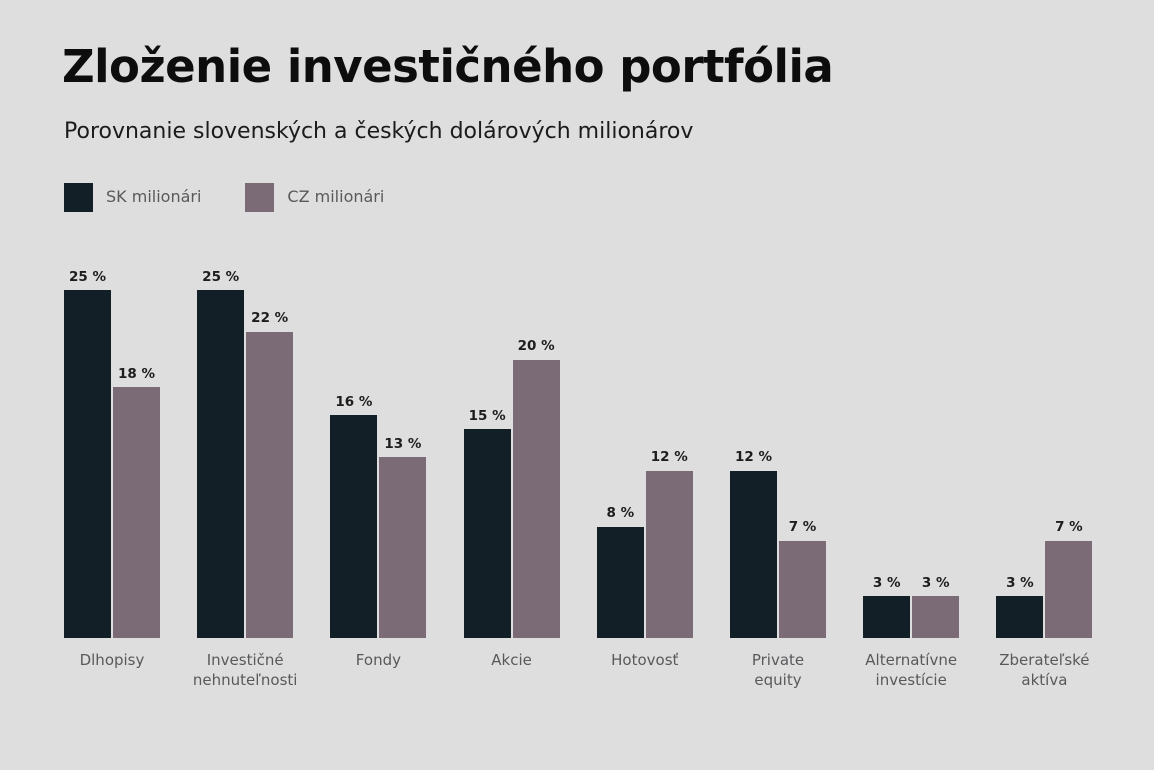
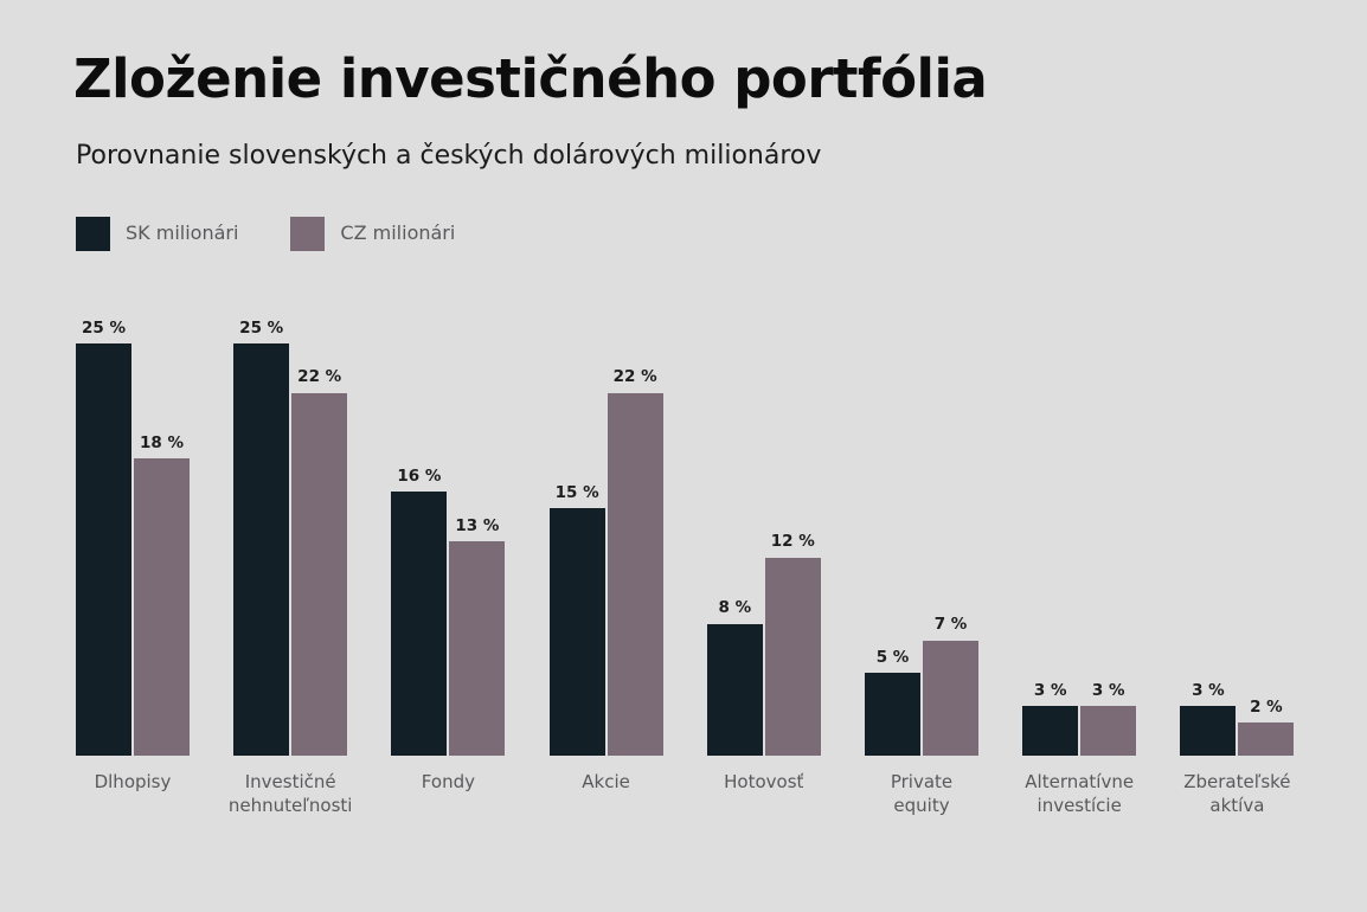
CZ milionári/Akcie: 20 -> 22
SK milionári/Private equity: 12 -> 5
CZ milionári/Zberateľské aktíva: 7 -> 2
